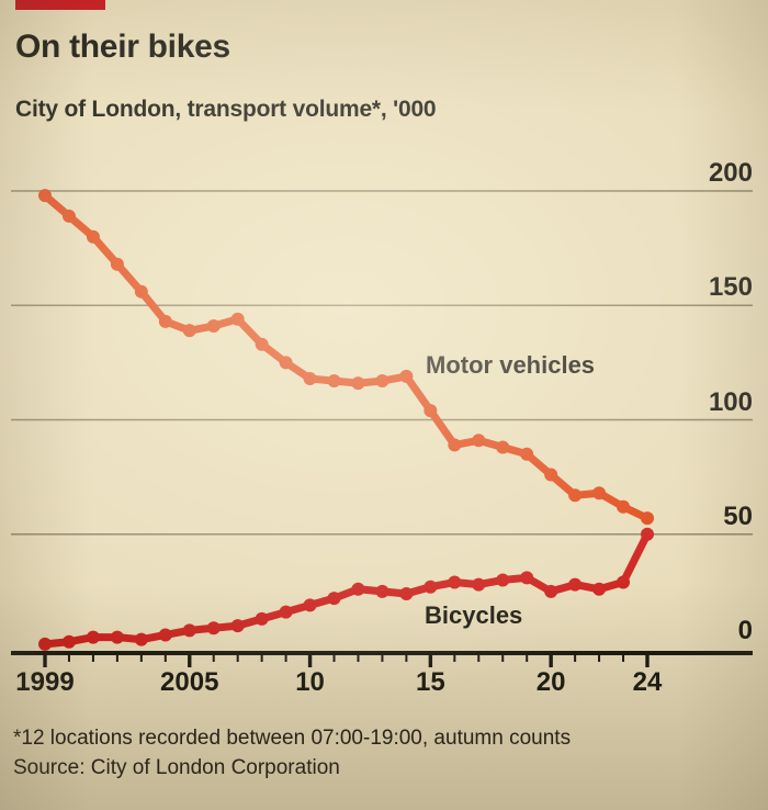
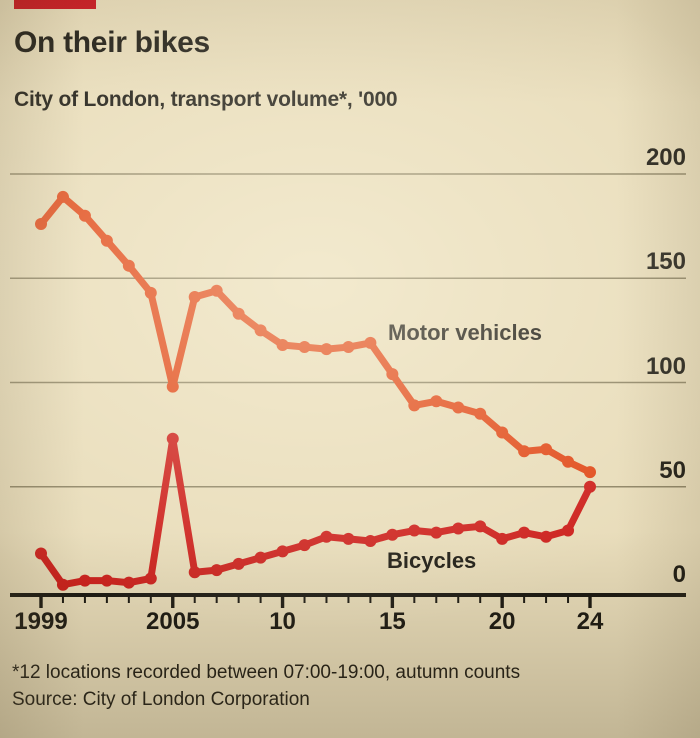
Motor vehicles/1999: 198 -> 176
Bicycles/1999: 2 -> 18
Motor vehicles/2005: 139 -> 98
Bicycles/2005: 8 -> 73
